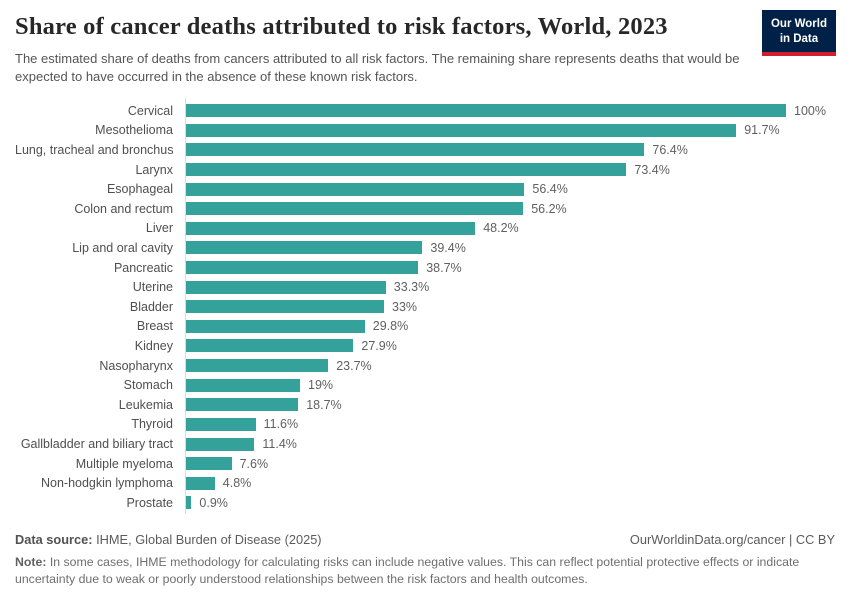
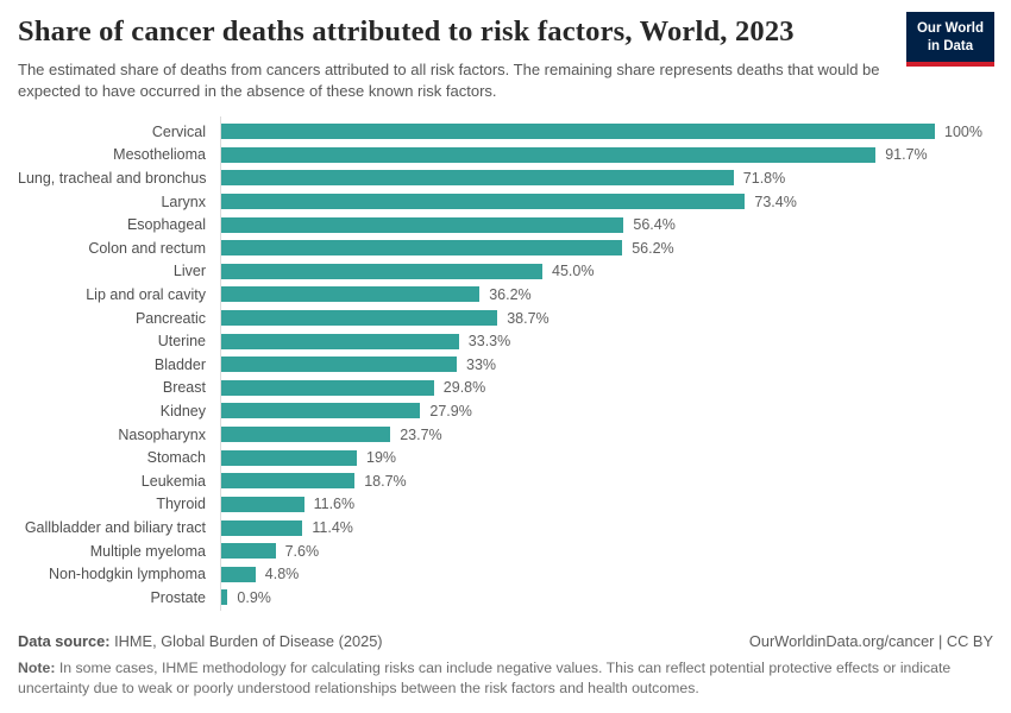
Lung, tracheal and bronchus: 76.4% -> 71.8%
Liver: 48.2% -> 45.0%
Lip and oral cavity: 39.4% -> 36.2%
